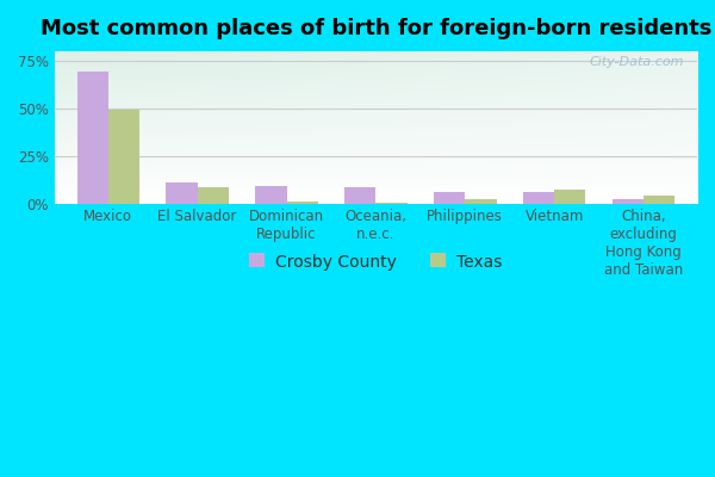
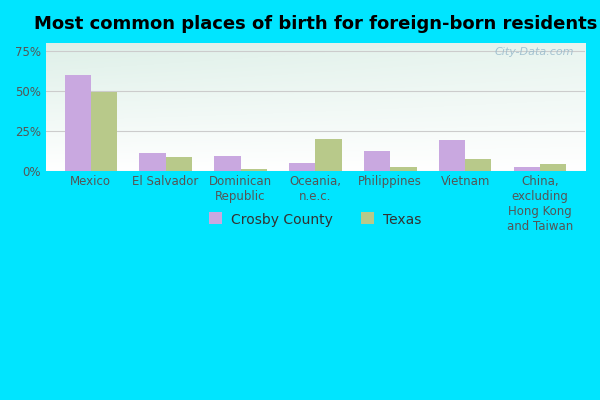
Crosby County/Mexico: 69% -> 60%
Crosby County/Oceania, n.e.c.: 8% -> 5%
Texas/Oceania, n.e.c.: 0% -> 20%
Crosby County/Philippines: 6% -> 12%
Crosby County/Vietnam: 6% -> 19%
